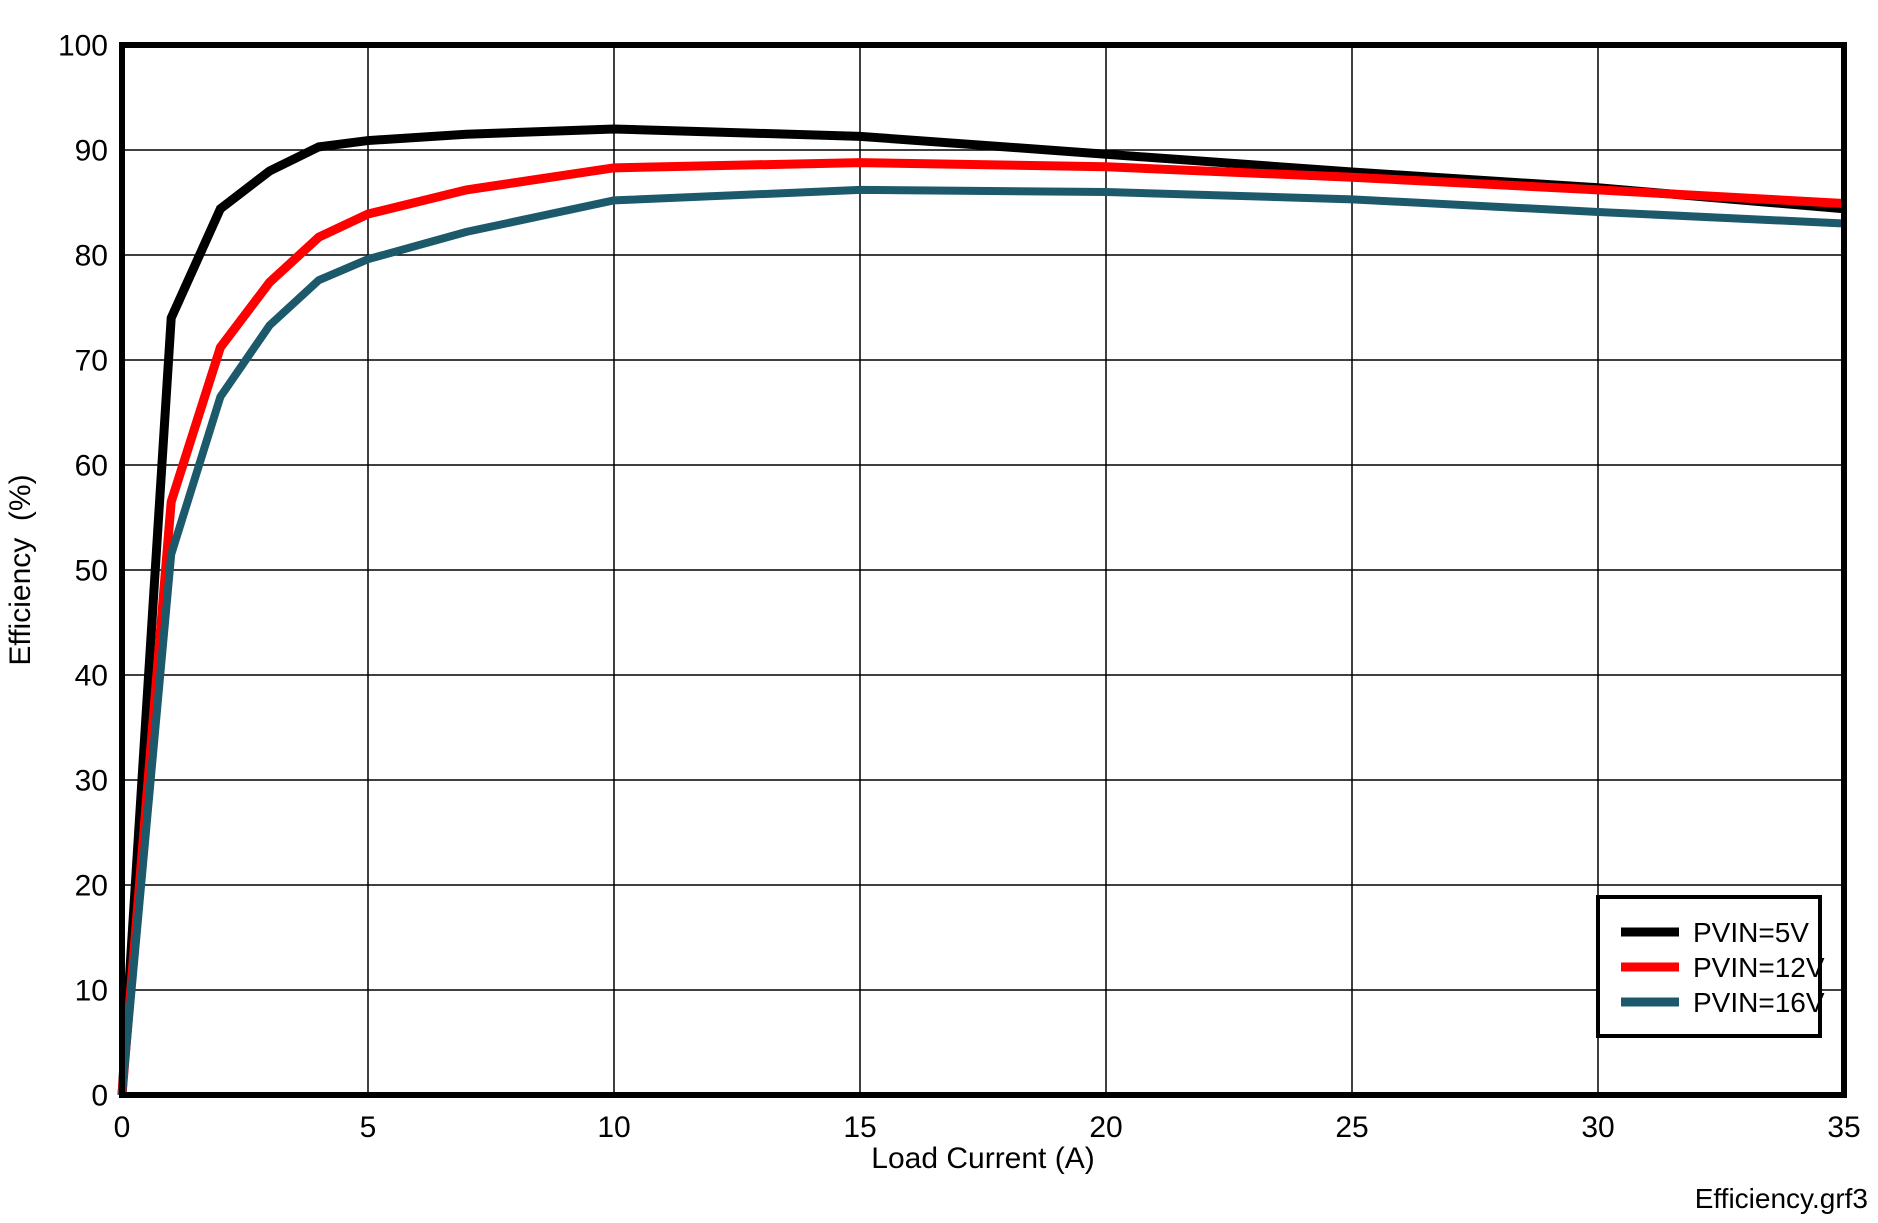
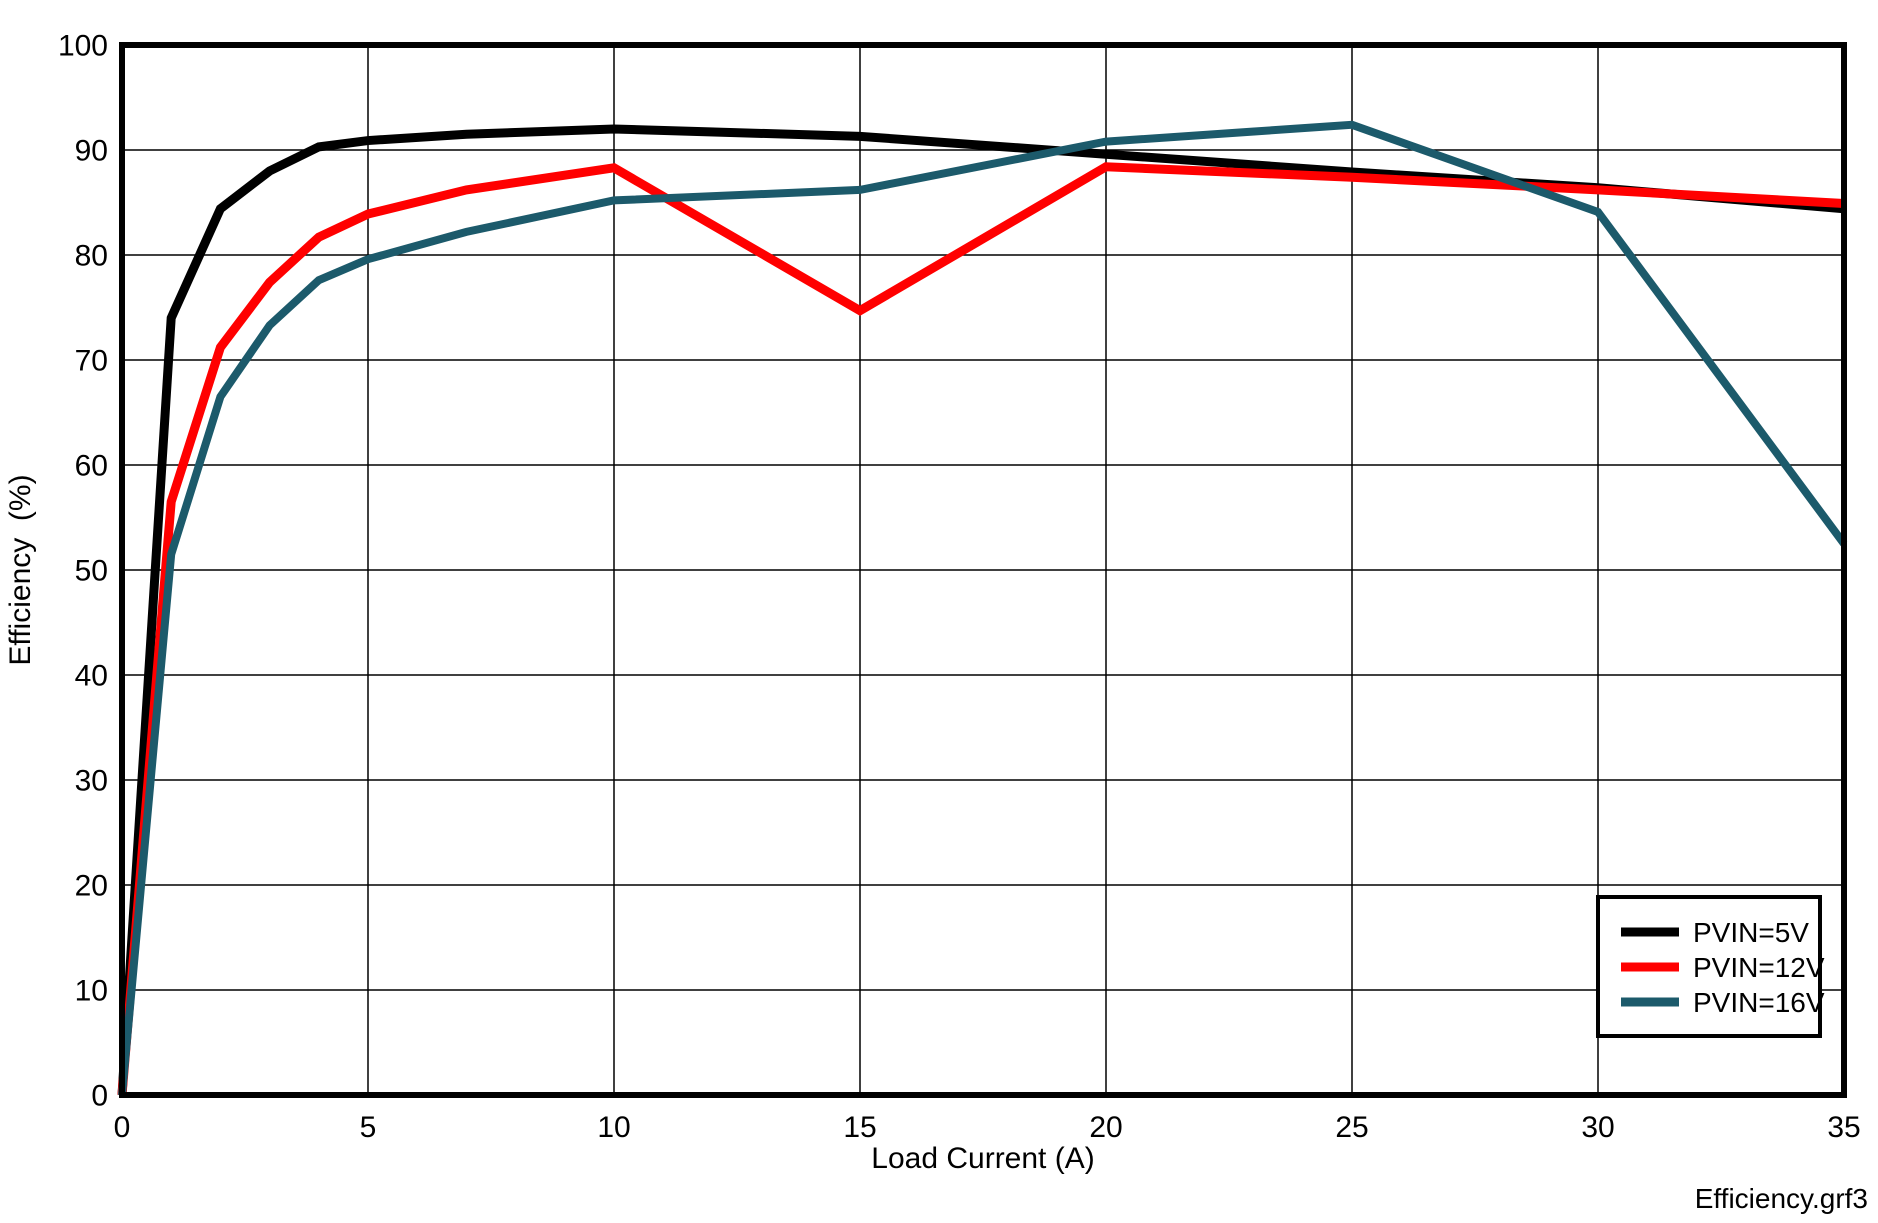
PVIN=12V/15: 88.8 -> 74.7
PVIN=16V/20: 86.0 -> 90.8
PVIN=16V/25: 85.3 -> 92.4
PVIN=16V/35: 83.0 -> 52.5
